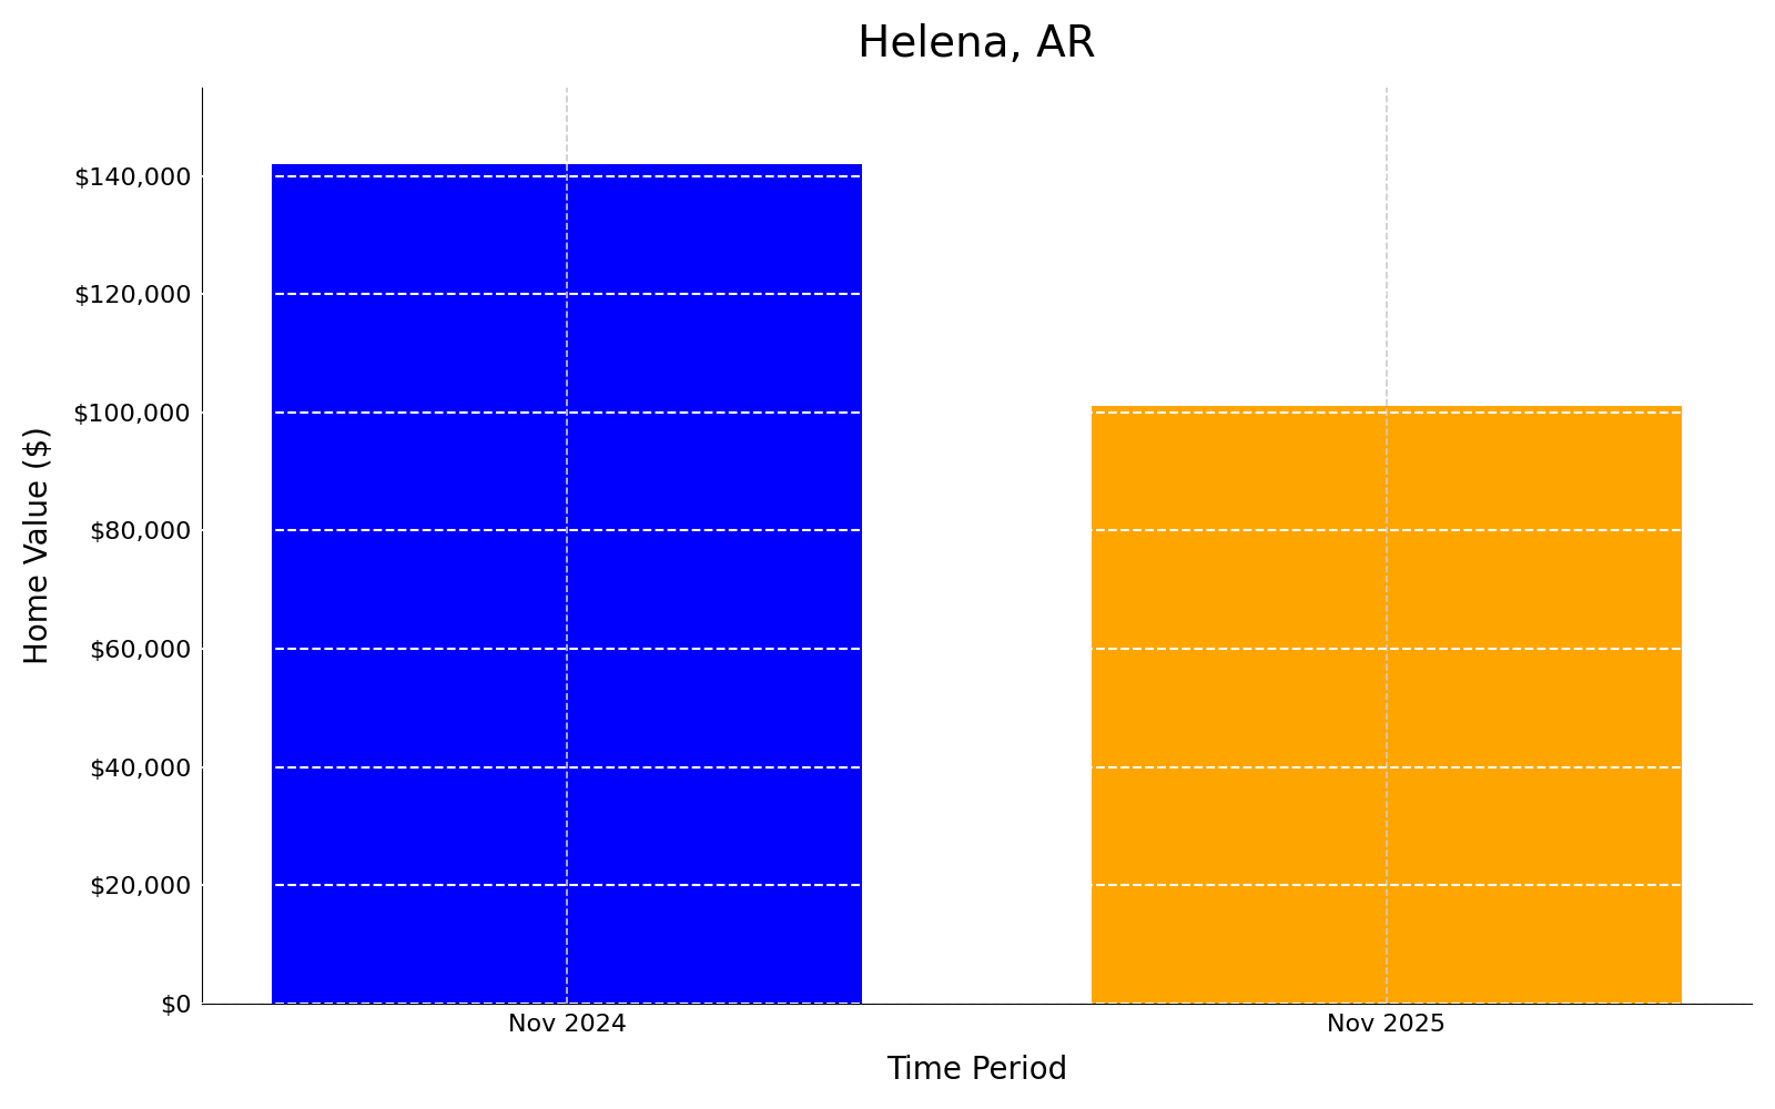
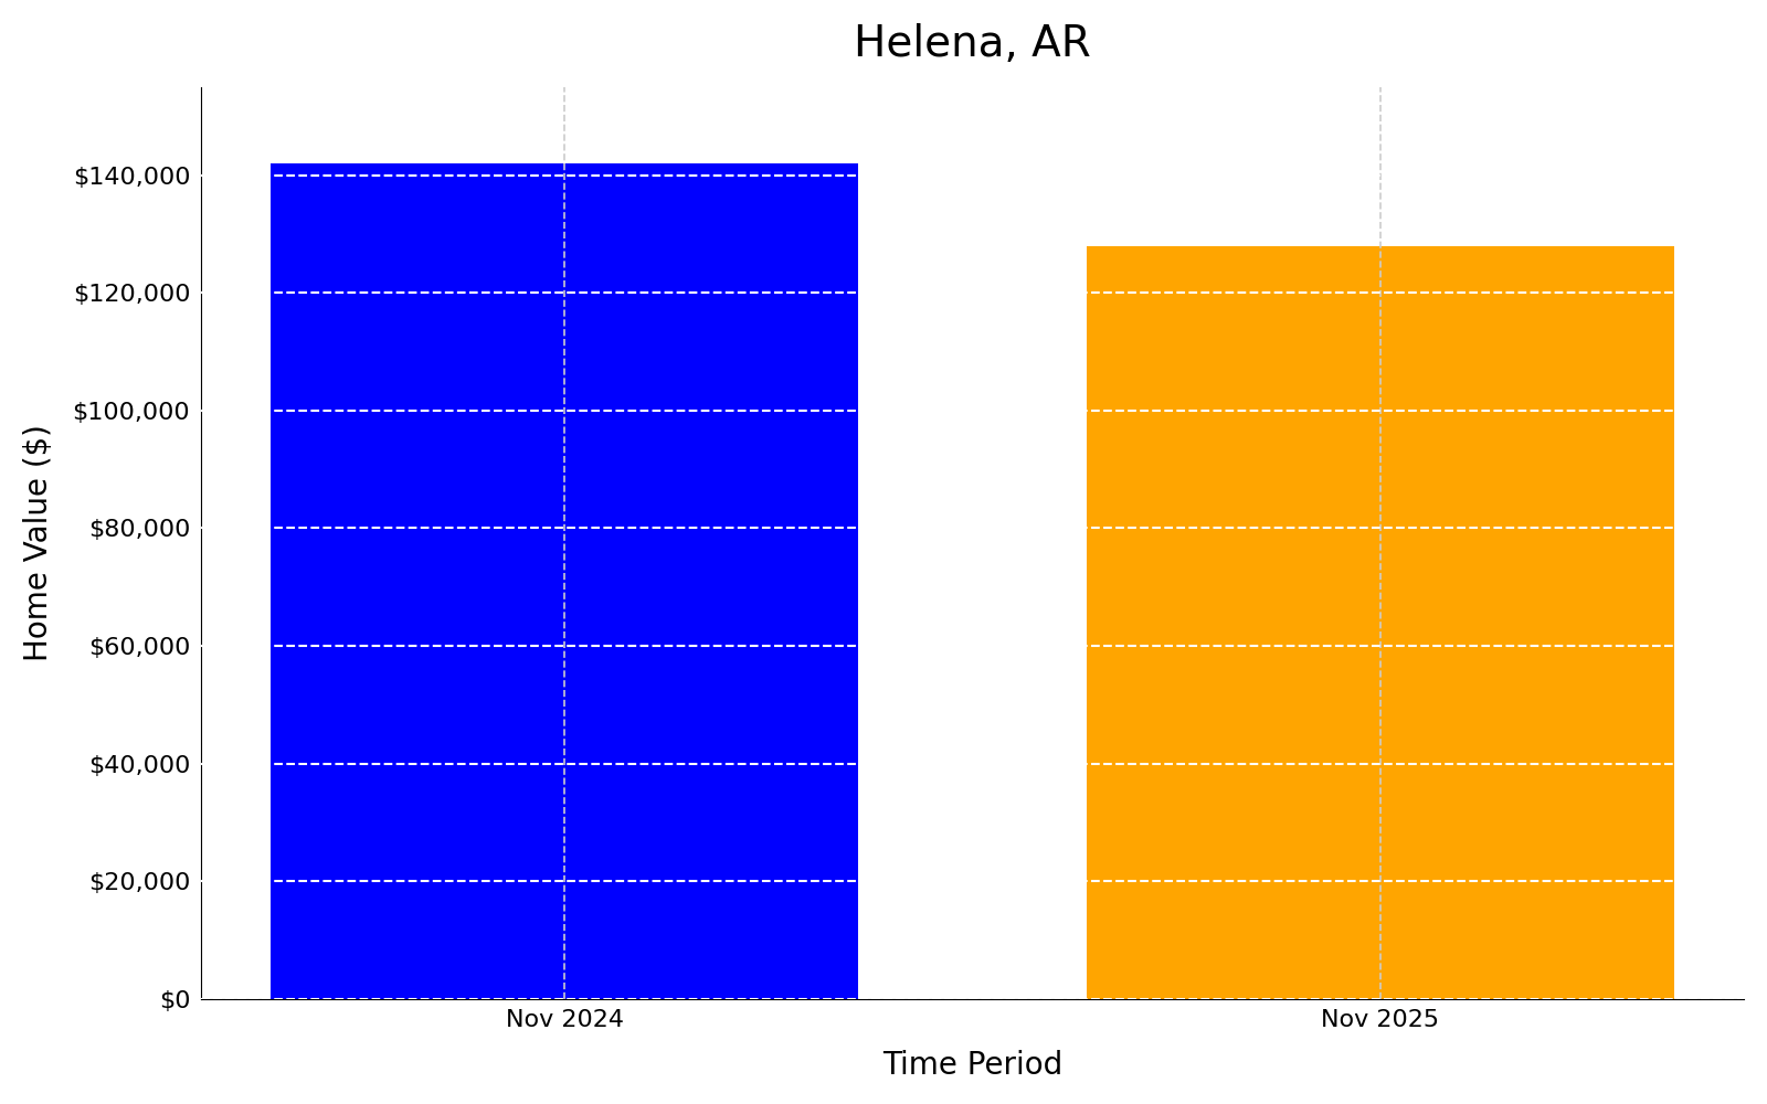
Nov 2025: $101,000 -> $128,000
